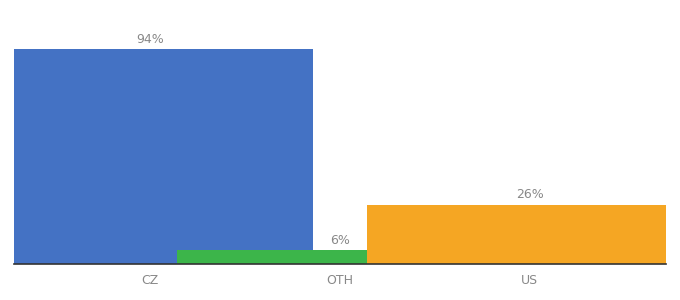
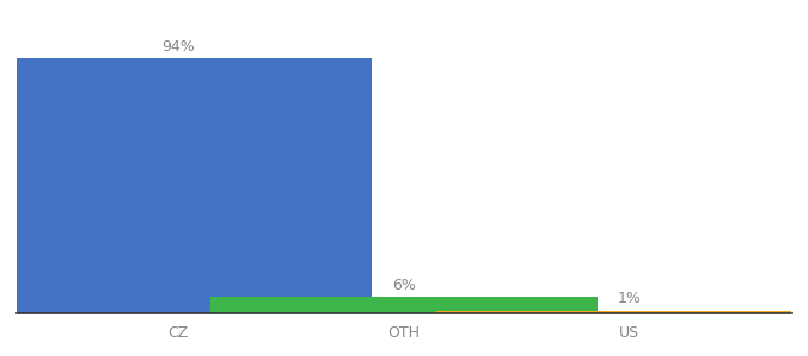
US: 26% -> 1%
